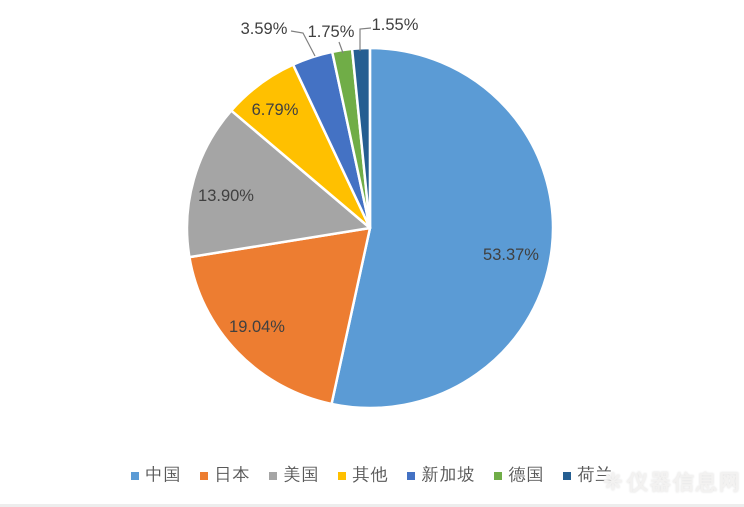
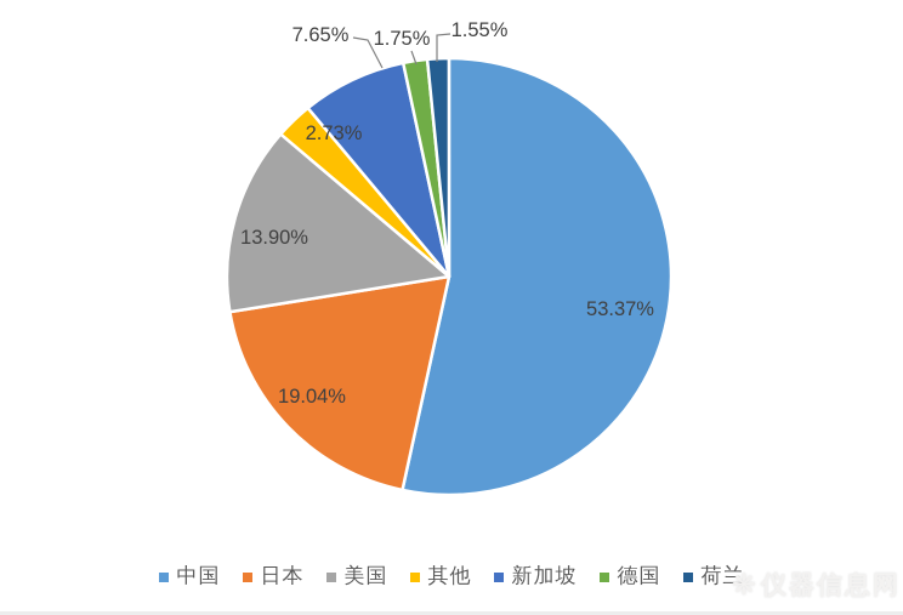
其他: 6.79% -> 2.73%
新加坡: 3.59% -> 7.65%
